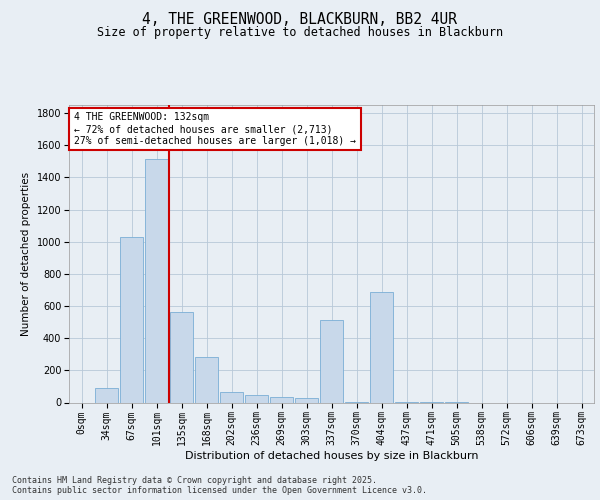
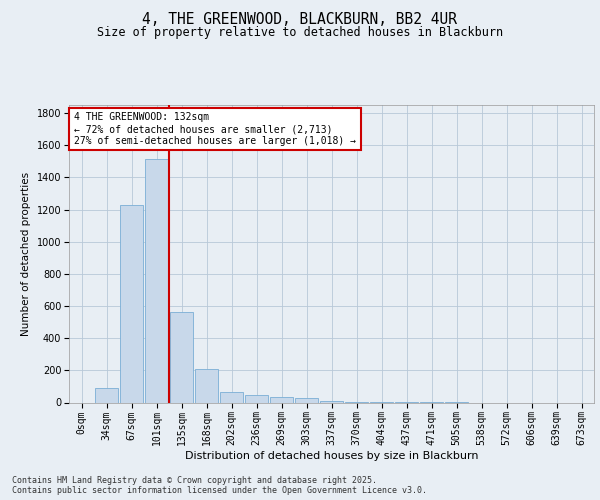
67sqm: 1030 -> 1230
168sqm: 280 -> 210
337sqm: 510 -> 10
404sqm: 690 -> 0
